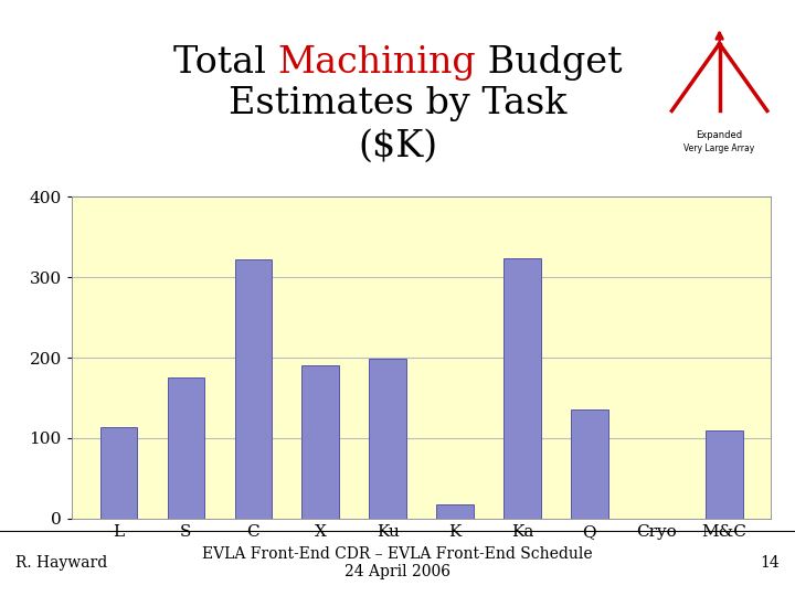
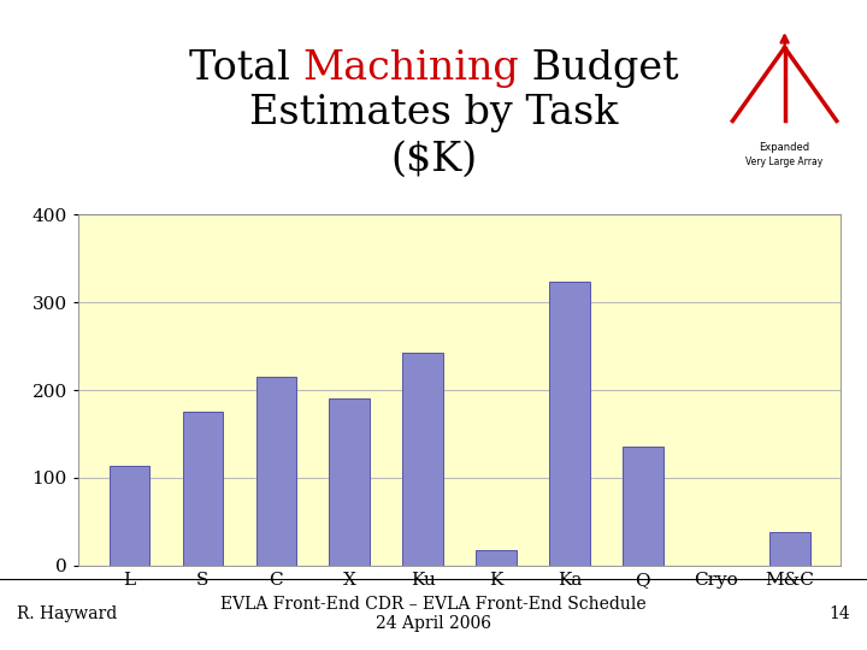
C: 322 -> 215
Ku: 198 -> 243
M&C: 110 -> 38
